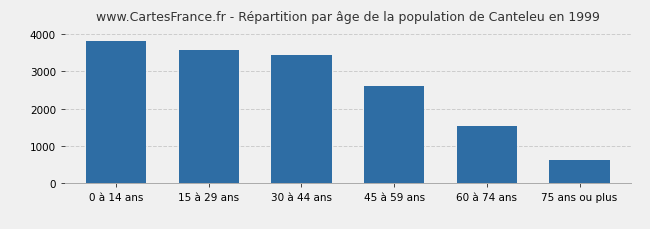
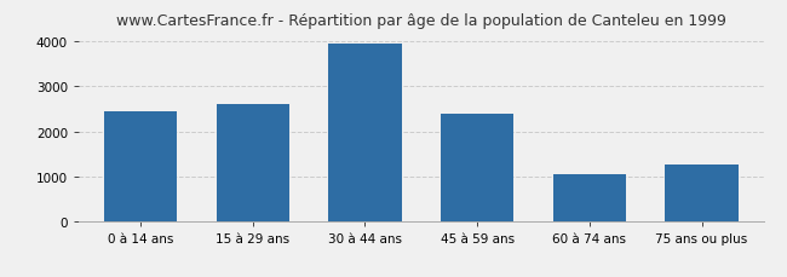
0 à 14 ans: 3800 -> 2450
15 à 29 ans: 3570 -> 2600
30 à 44 ans: 3450 -> 3950
45 à 59 ans: 2600 -> 2400
60 à 74 ans: 1530 -> 1050
75 ans ou plus: 620 -> 1250
